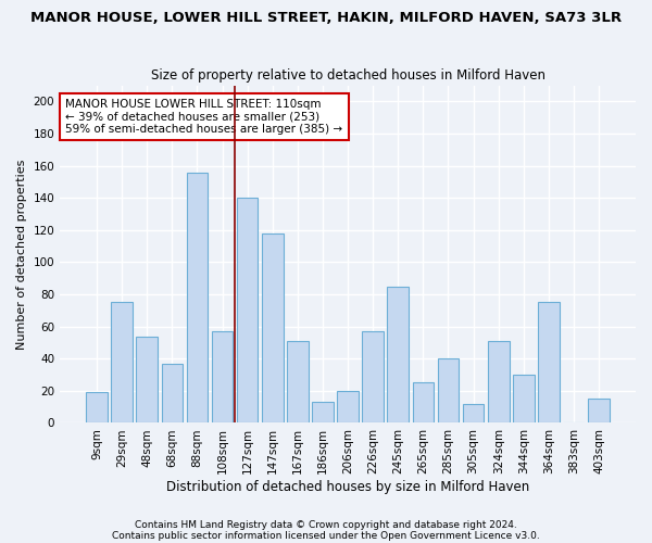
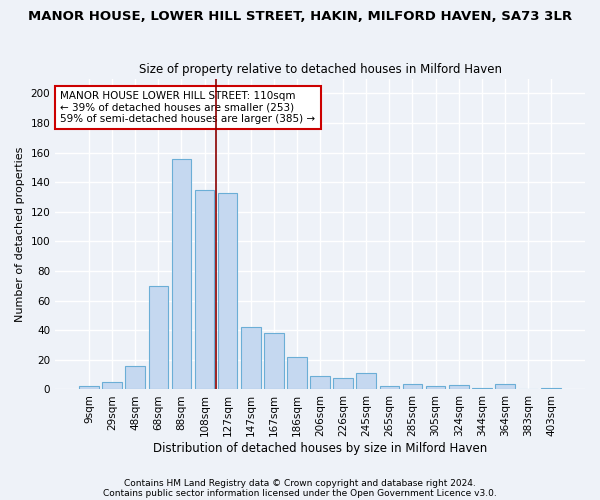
9sqm: 19 -> 2
29sqm: 75 -> 5
48sqm: 54 -> 16
68sqm: 37 -> 70
108sqm: 57 -> 135
127sqm: 140 -> 133
147sqm: 118 -> 42
167sqm: 51 -> 38
186sqm: 13 -> 22
206sqm: 20 -> 9
226sqm: 57 -> 8
245sqm: 85 -> 11
265sqm: 25 -> 2
285sqm: 40 -> 4
305sqm: 12 -> 2
324sqm: 51 -> 3
344sqm: 30 -> 1
364sqm: 75 -> 4
403sqm: 15 -> 1
